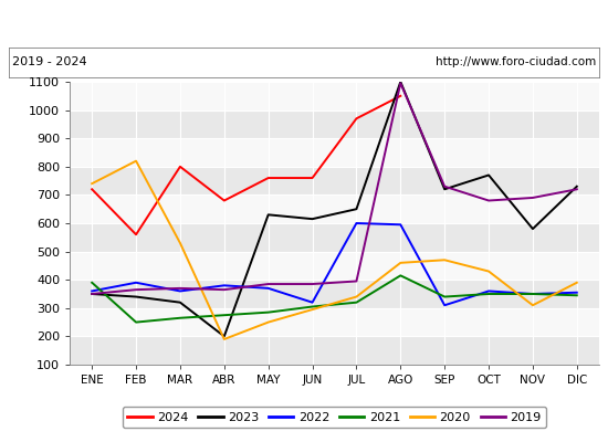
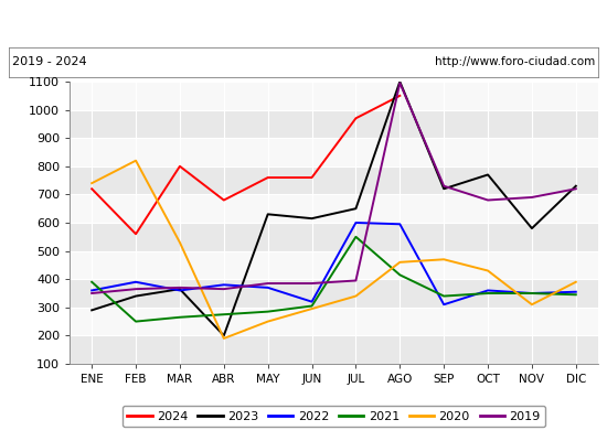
2023/ENE: 350 -> 290
2023/MAR: 320 -> 365
2021/JUL: 320 -> 550
